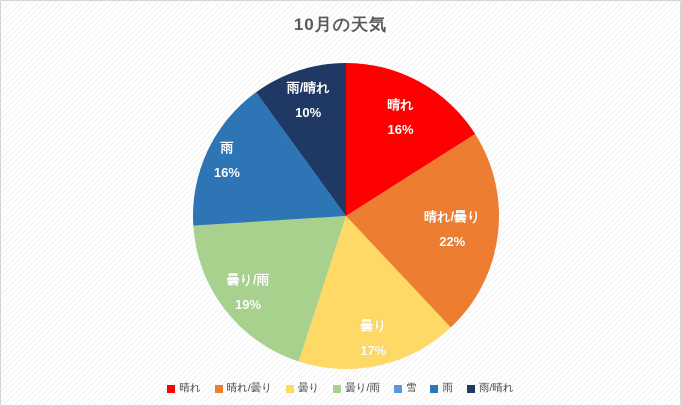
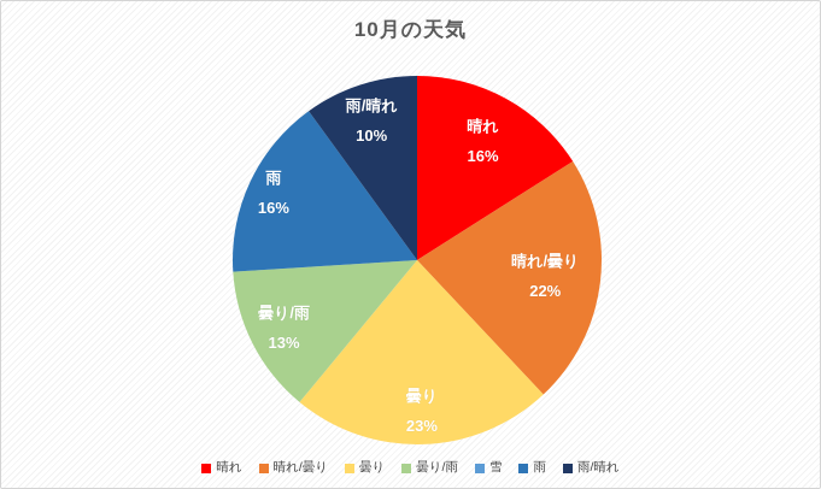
曇り: 17% -> 23%
曇り/雨: 19% -> 13%
